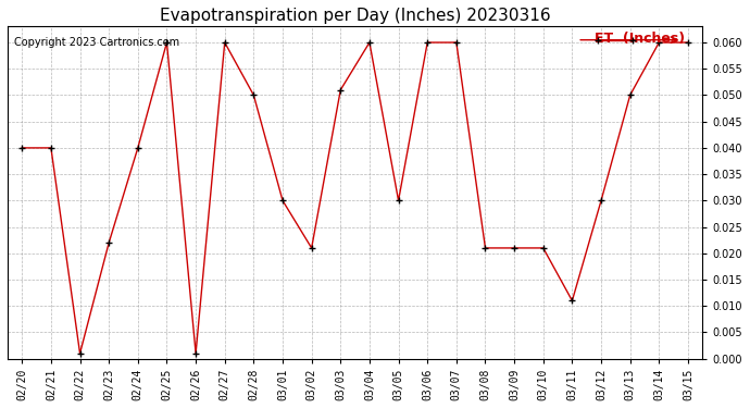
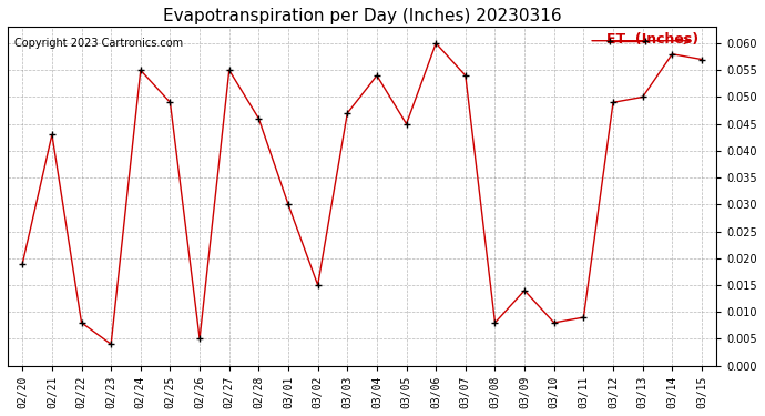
02/20: 0.040 -> 0.019
02/21: 0.040 -> 0.043
02/22: 0.001 -> 0.008
02/23: 0.022 -> 0.004
02/24: 0.040 -> 0.055
02/25: 0.060 -> 0.049
02/26: 0.001 -> 0.005
02/27: 0.060 -> 0.055
02/28: 0.050 -> 0.046
03/02: 0.021 -> 0.015
03/03: 0.051 -> 0.047
03/04: 0.060 -> 0.054
03/05: 0.030 -> 0.045
03/07: 0.060 -> 0.054
03/08: 0.021 -> 0.008
03/09: 0.021 -> 0.014
03/10: 0.021 -> 0.008
03/11: 0.011 -> 0.009
03/12: 0.030 -> 0.049
03/14: 0.060 -> 0.058
03/15: 0.060 -> 0.057
